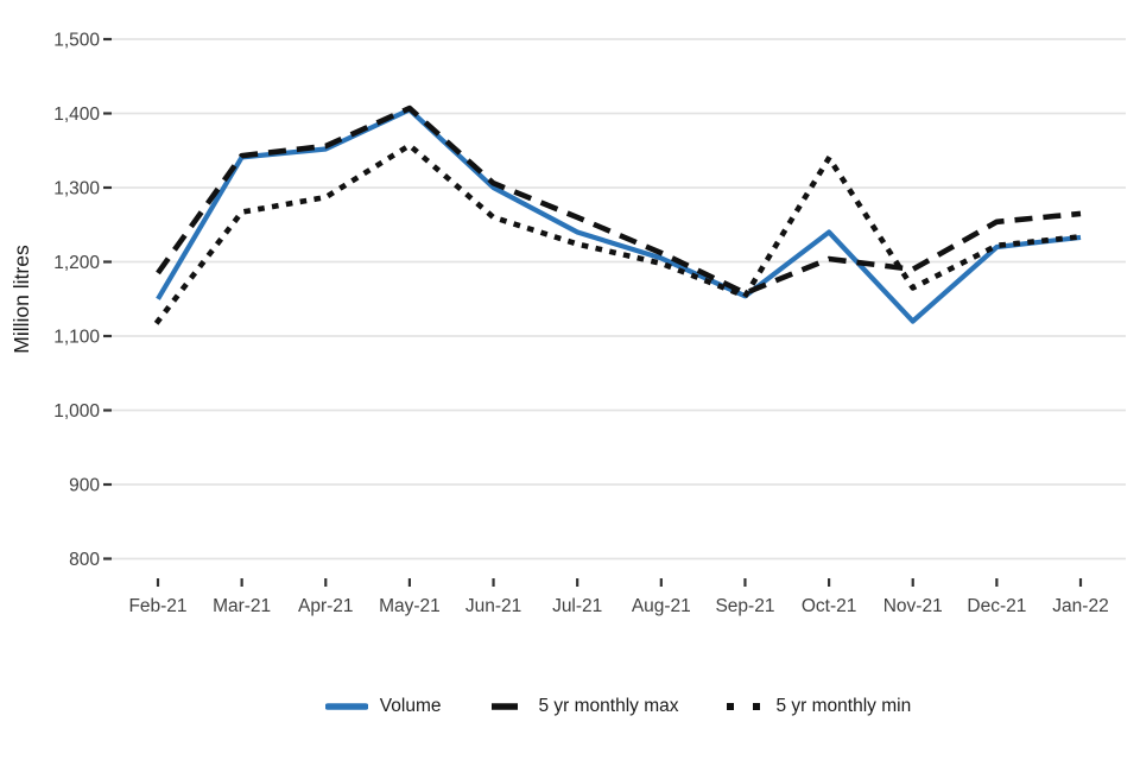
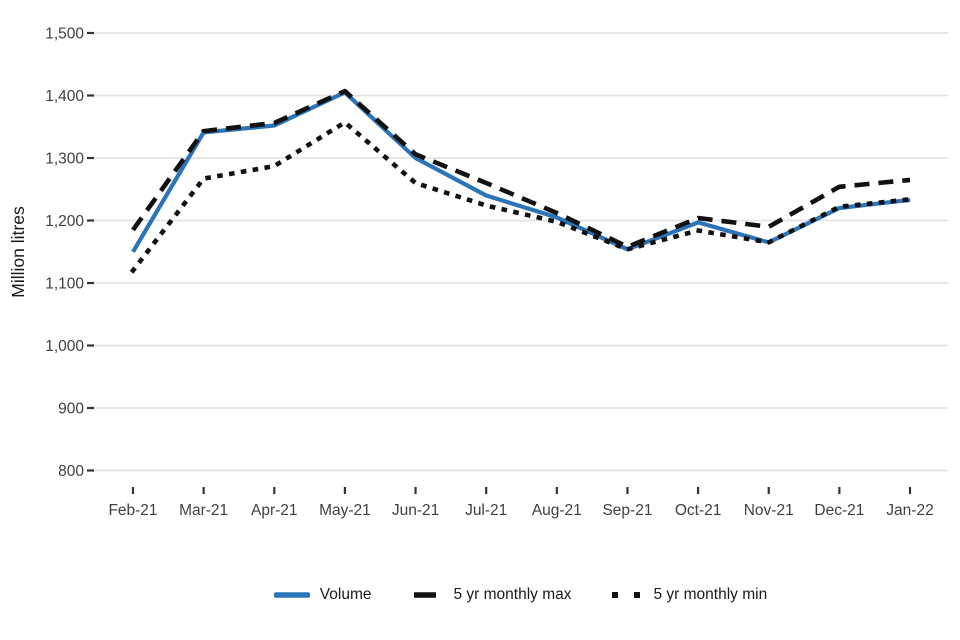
Volume/Oct-21: 1240 -> 1200
5 yr monthly min/Oct-21: 1340 -> 1180
Volume/Nov-21: 1120 -> 1160
